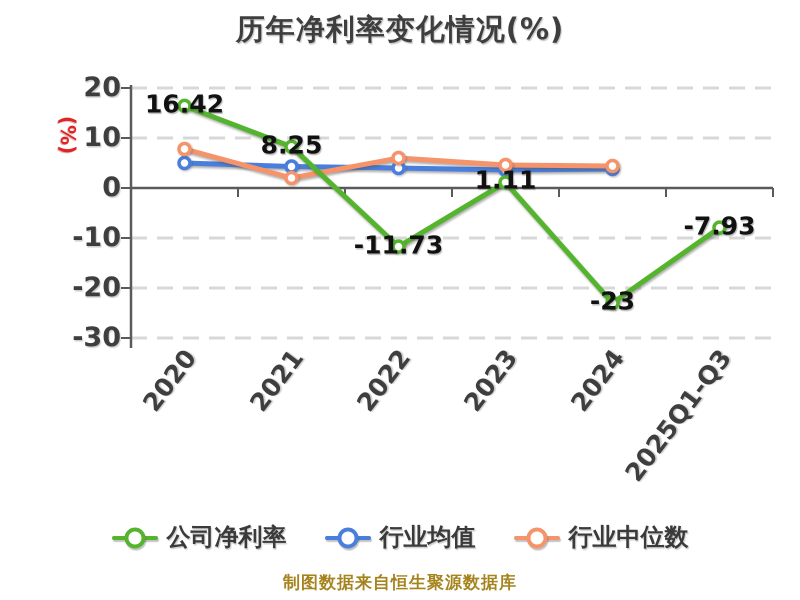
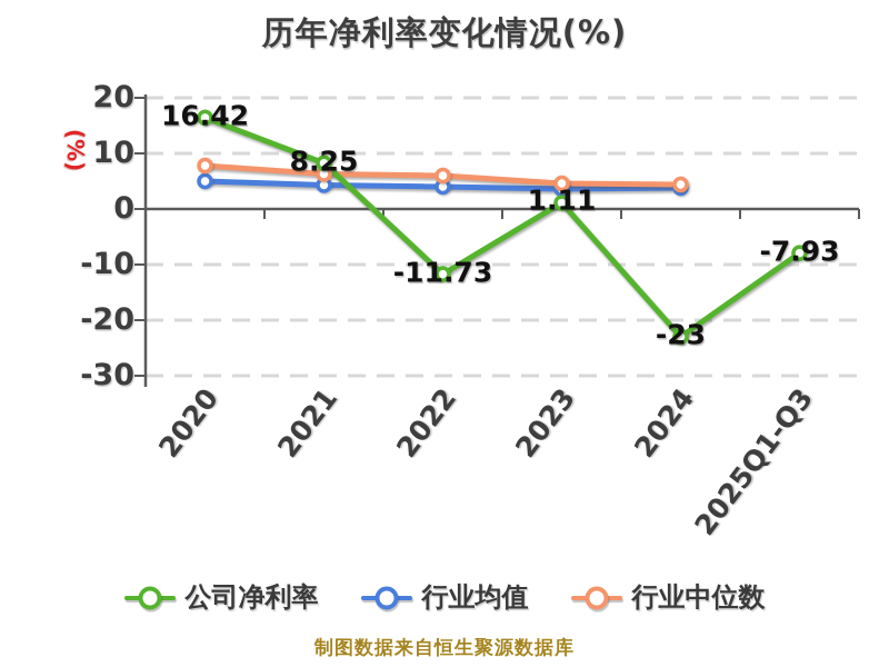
行业中位数/2021: 2 -> 6
